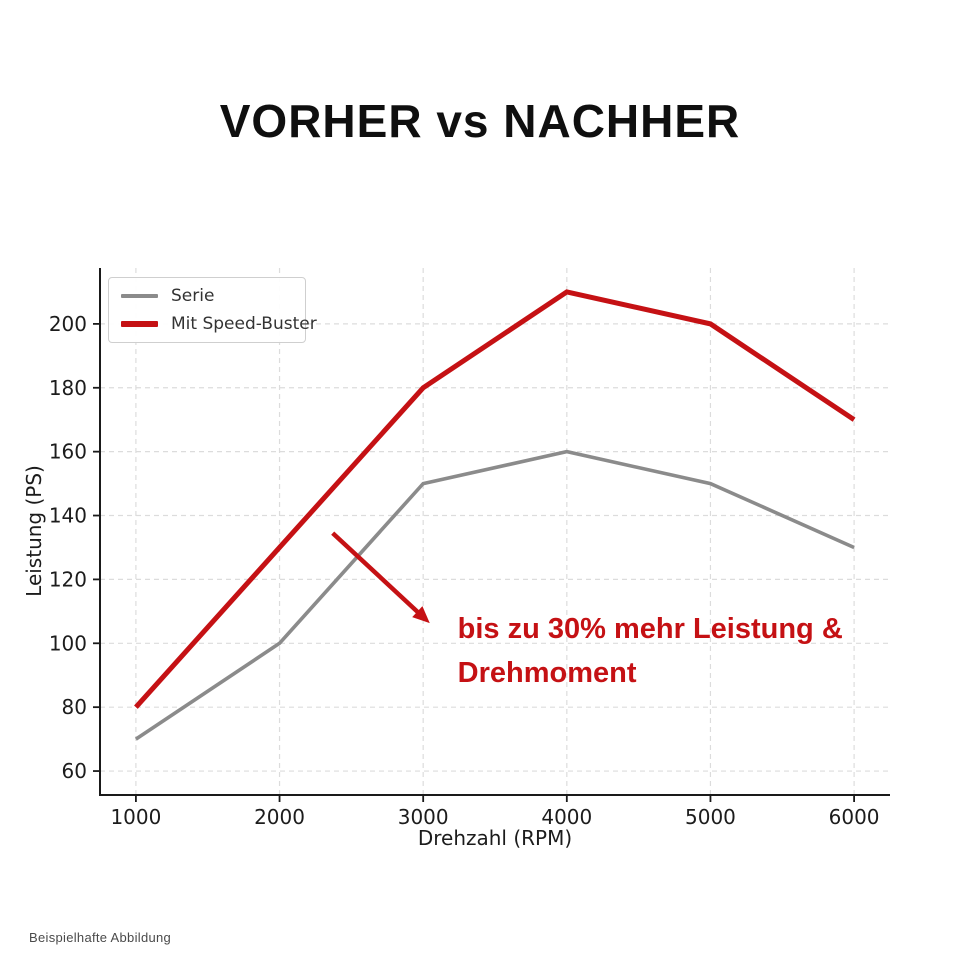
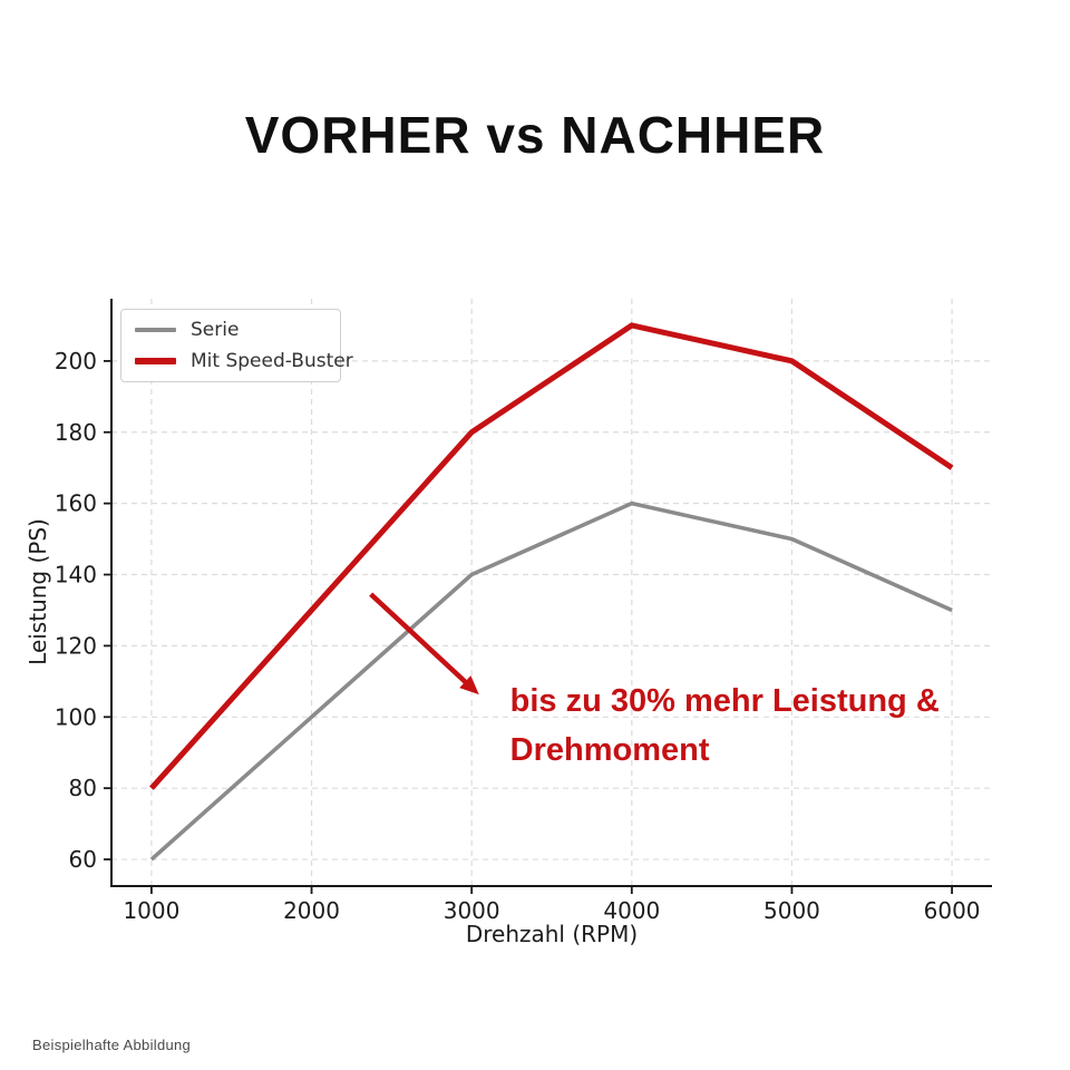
Serie/1000: 70 -> 60
Serie/3000: 150 -> 140
